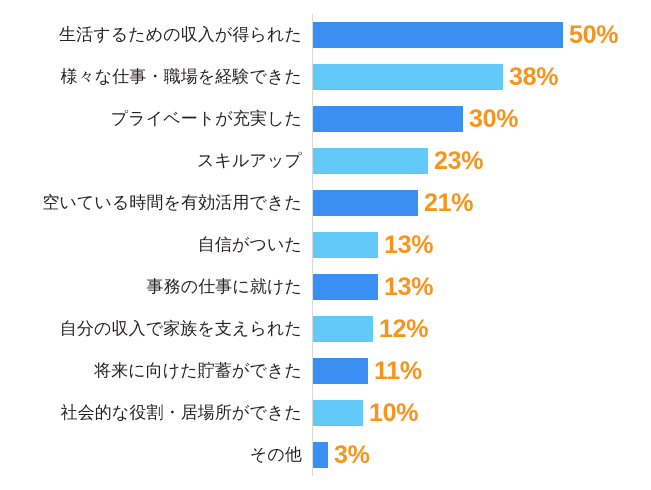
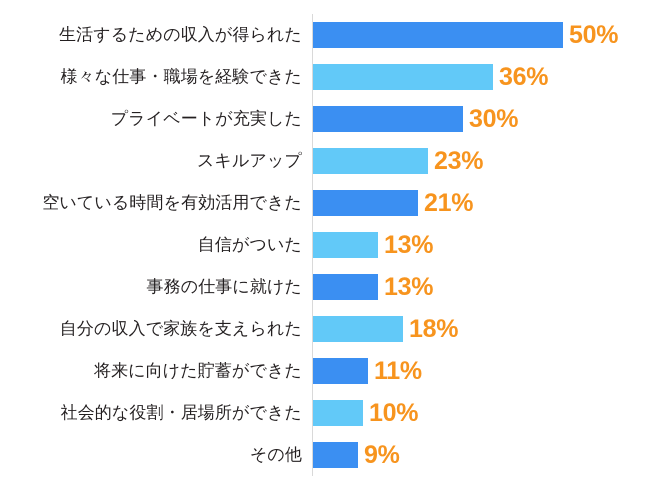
様々な仕事・職場を経験できた: 38% -> 36%
自分の収入で家族を支えられた: 12% -> 18%
その他: 3% -> 9%
